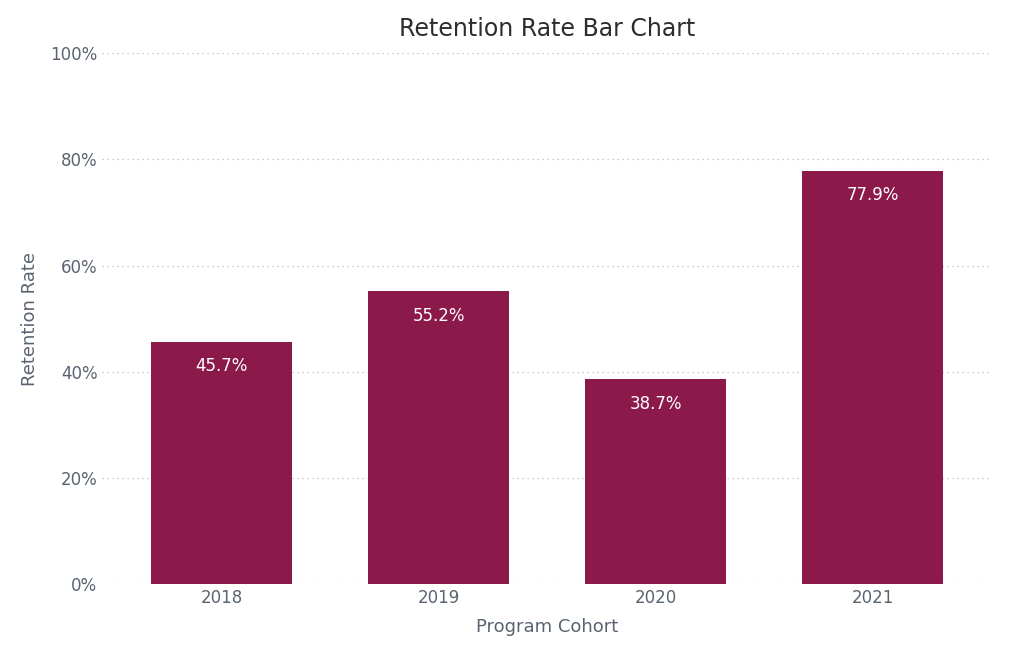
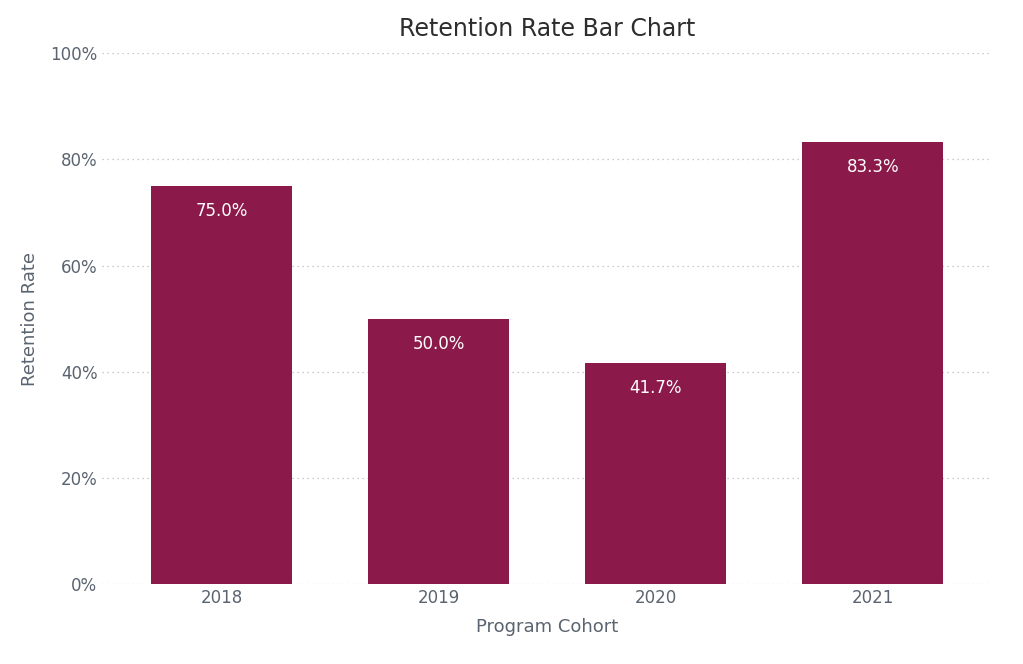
2018: 45.7% -> 75.0%
2019: 55.2% -> 50.0%
2020: 38.7% -> 41.7%
2021: 77.9% -> 83.3%
